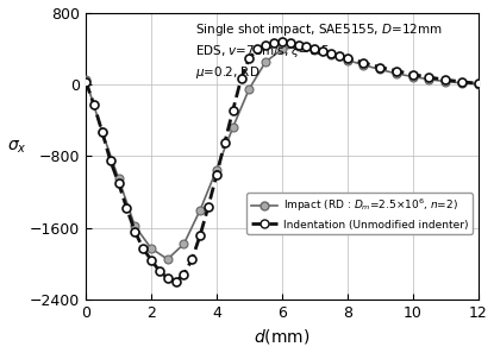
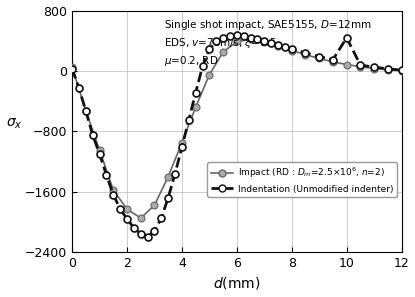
Indentation (Unmodified indenter)/10: 110 -> 440
